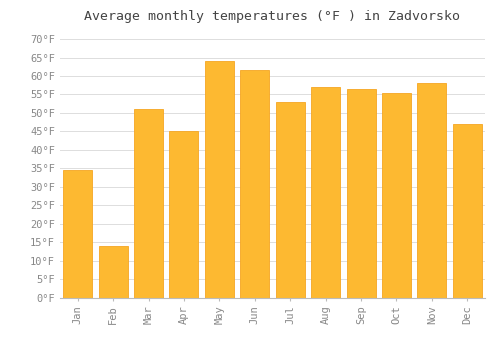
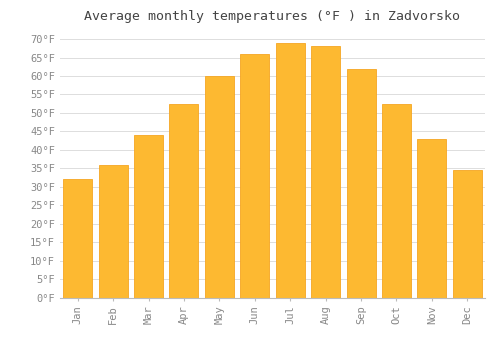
Jan: 34.5°F -> 32.0°F
Feb: 14.0°F -> 36.0°F
Mar: 51.0°F -> 44.0°F
Apr: 45.0°F -> 52.5°F
May: 64.0°F -> 60.0°F
Jun: 61.5°F -> 66.0°F
Jul: 53.0°F -> 69.0°F
Aug: 57.0°F -> 68.0°F
Sep: 56.5°F -> 62.0°F
Oct: 55.5°F -> 52.5°F
Nov: 58.0°F -> 43.0°F
Dec: 47.0°F -> 34.5°F
